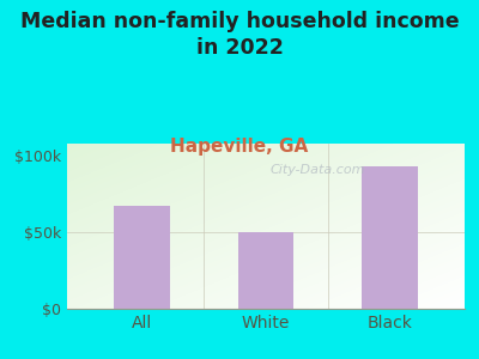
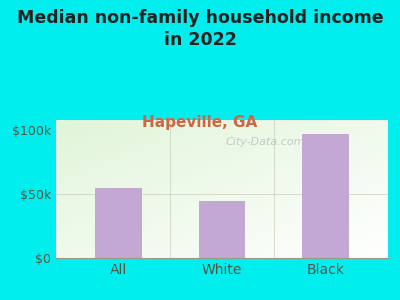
All: $67k -> $55k
White: $50k -> $45k
Black: $93k -> $97k
